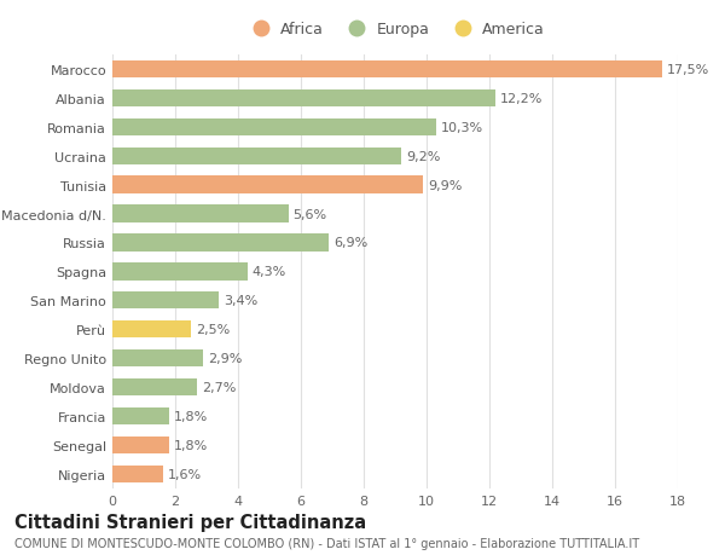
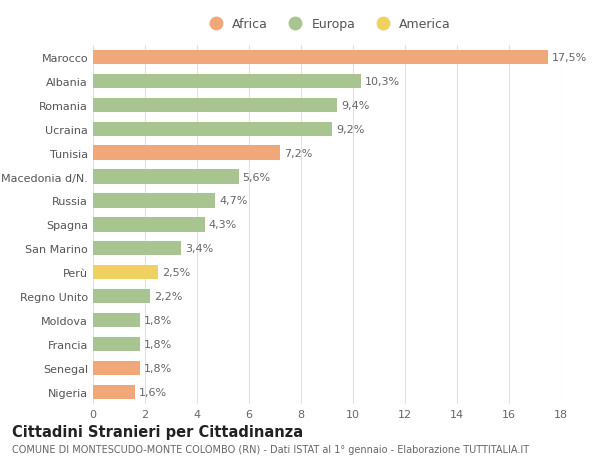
Albania: 12,2% -> 10,3%
Romania: 10,3% -> 9,4%
Tunisia: 9,9% -> 7,2%
Russia: 6,9% -> 4,7%
Regno Unito: 2,9% -> 2,2%
Moldova: 2,7% -> 1,8%
